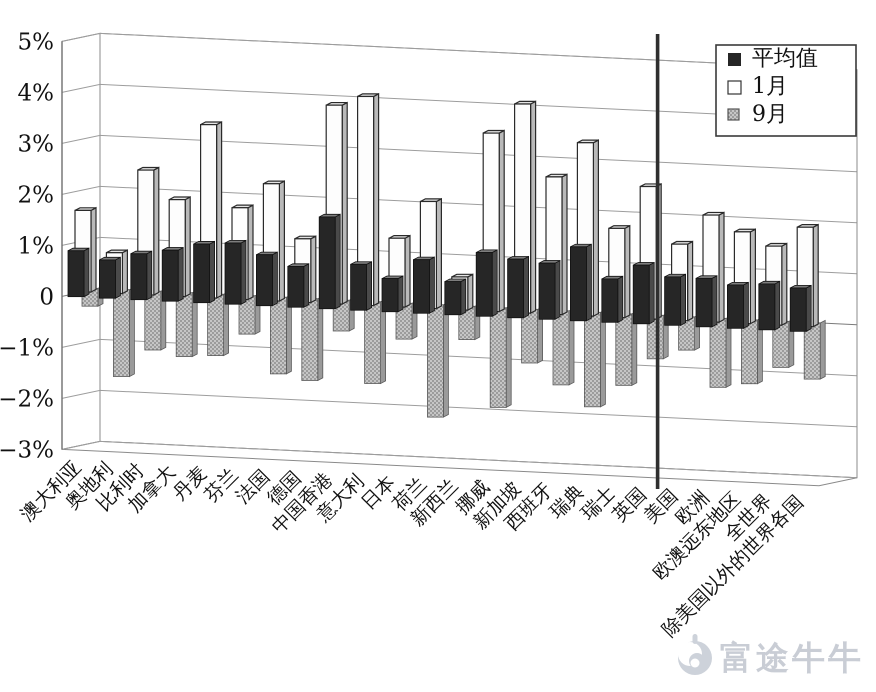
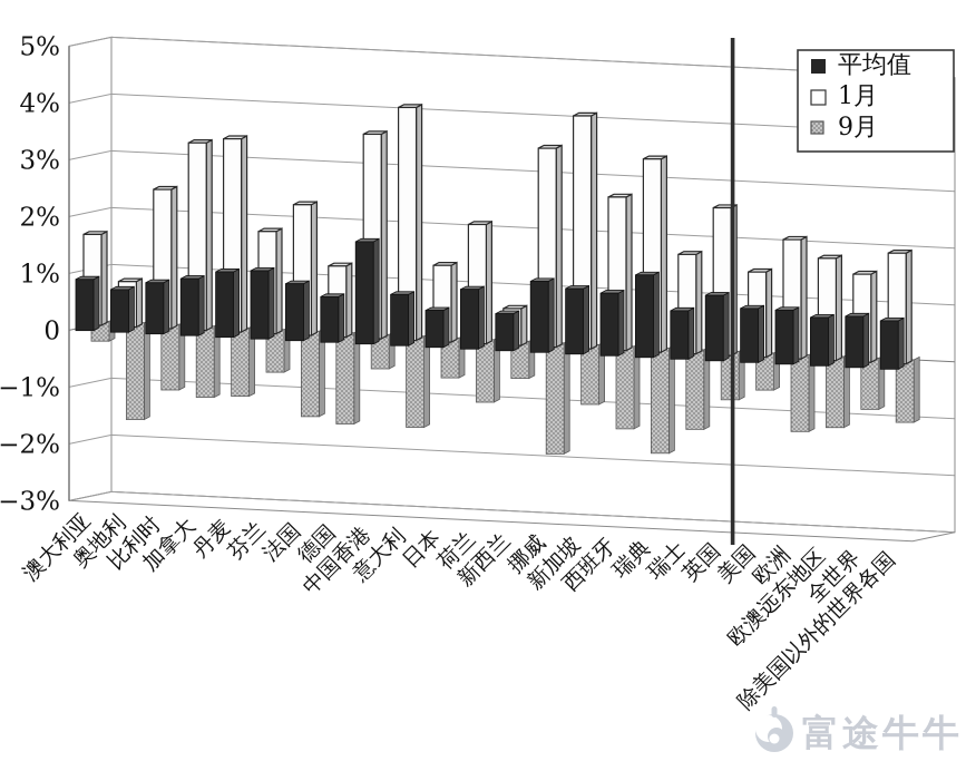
1月/加拿大: 1.9% -> 3.3%
1月/中国香港: 3.9% -> 3.6%
9月/荷兰: -2.2% -> -1.1%
